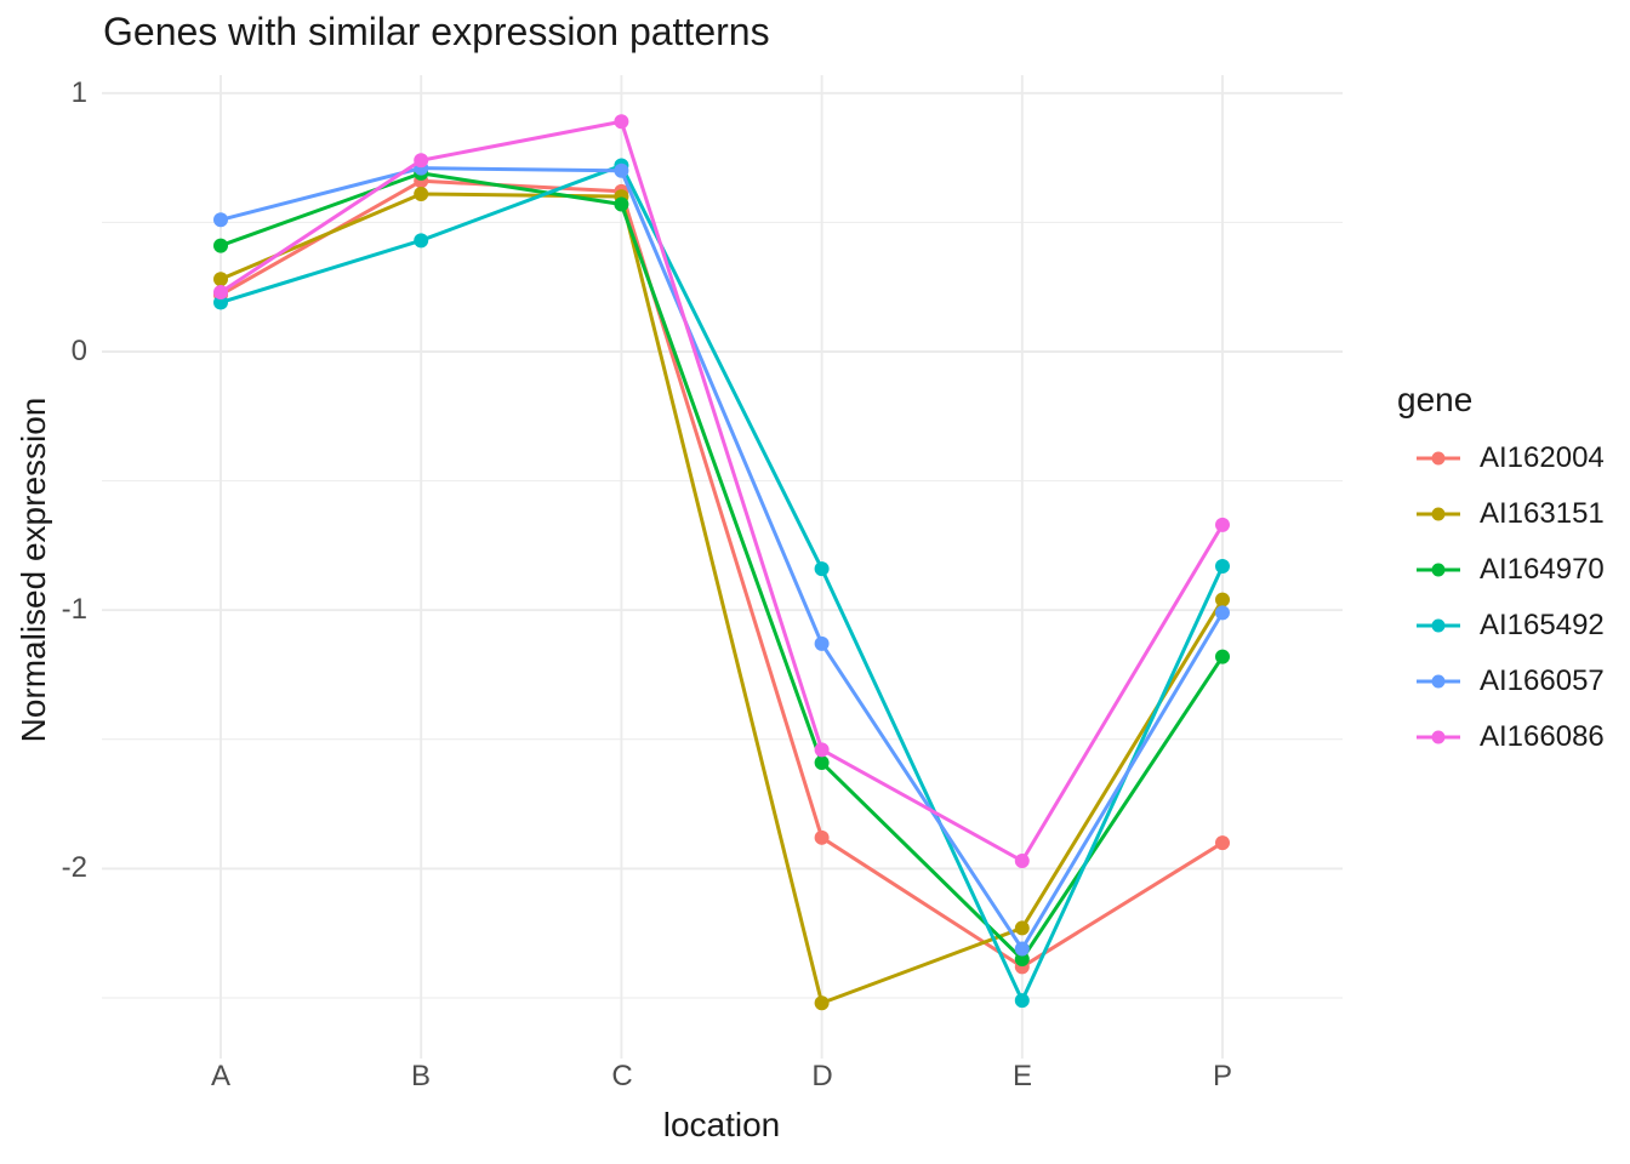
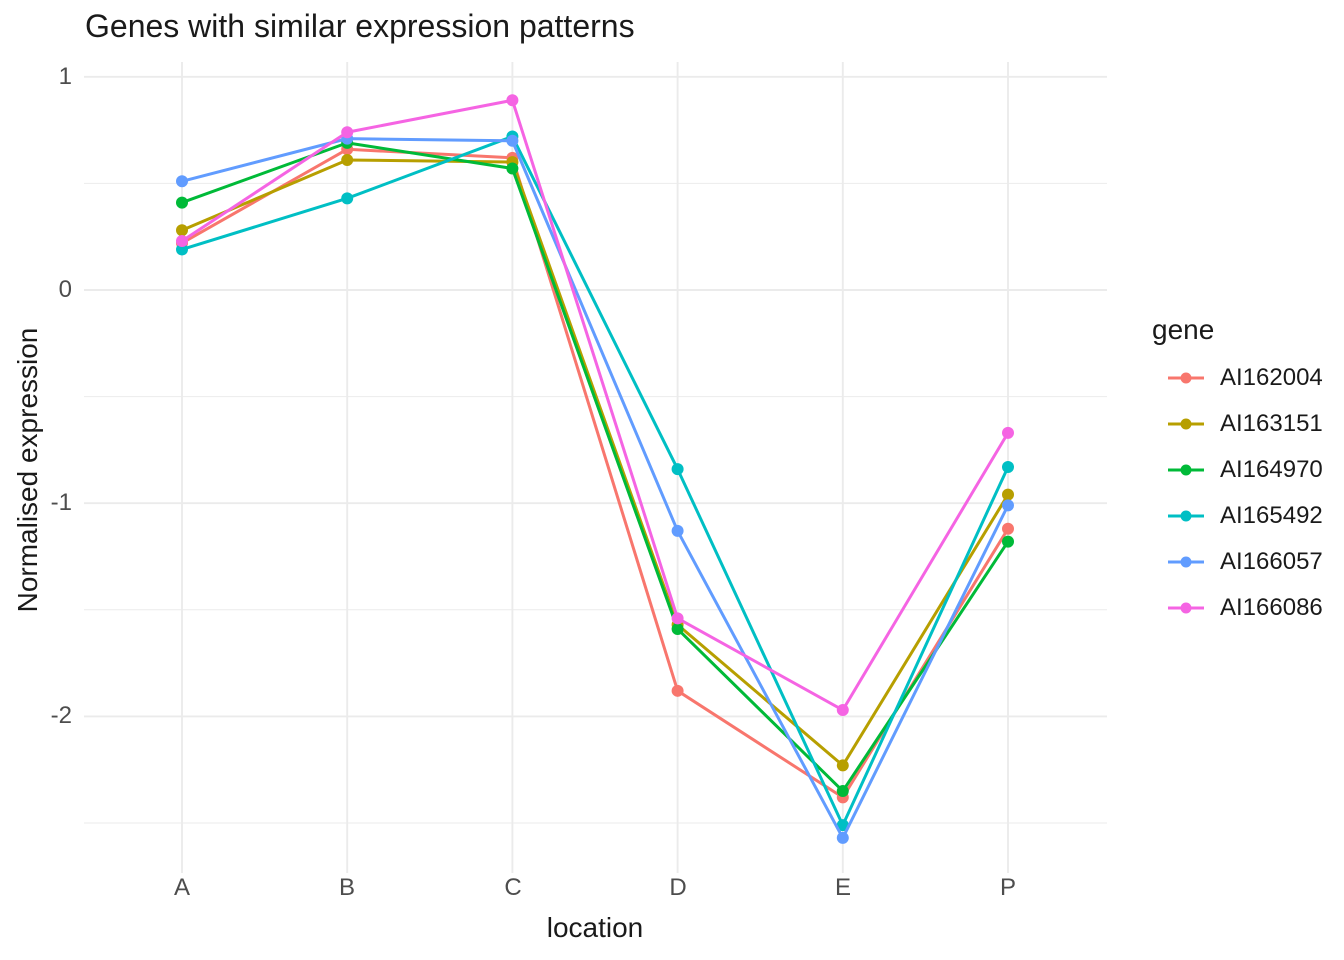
AI163151/D: -2.52 -> -1.57
AI166057/E: -2.31 -> -2.57
AI162004/P: -1.90 -> -1.12
